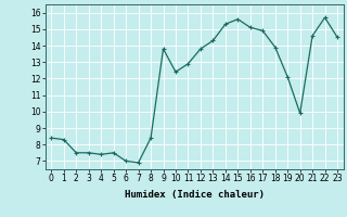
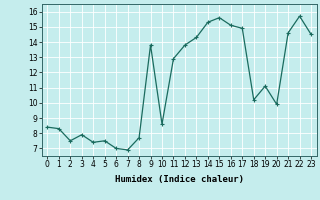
3: 7.5 -> 7.9
8: 8.4 -> 7.7
10: 12.4 -> 8.6
18: 13.9 -> 10.2
19: 12.1 -> 11.1
